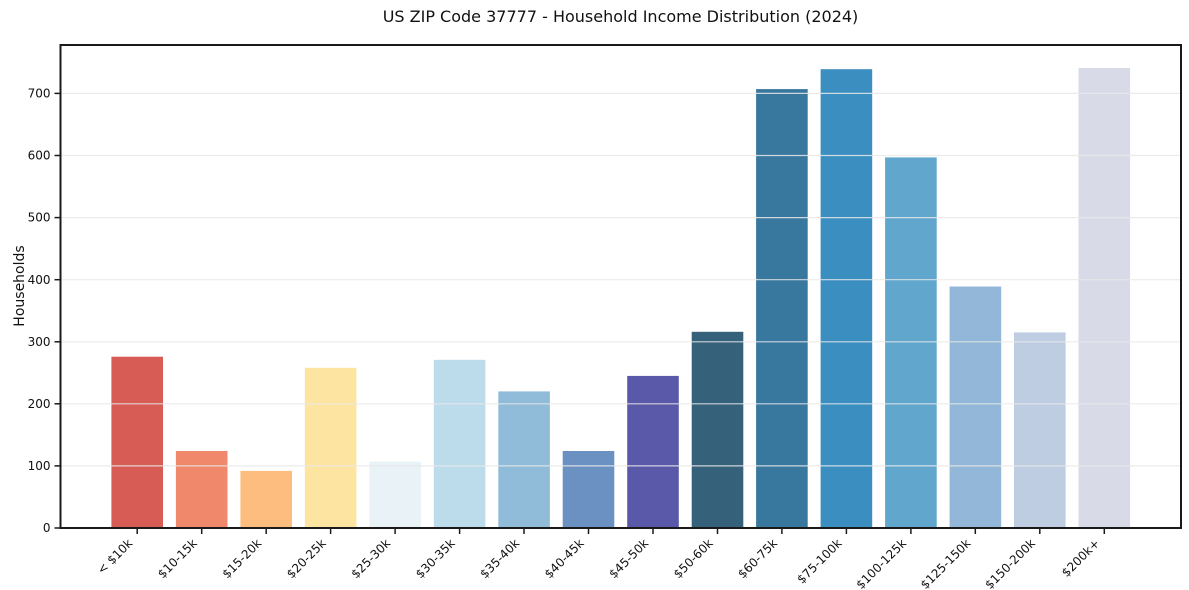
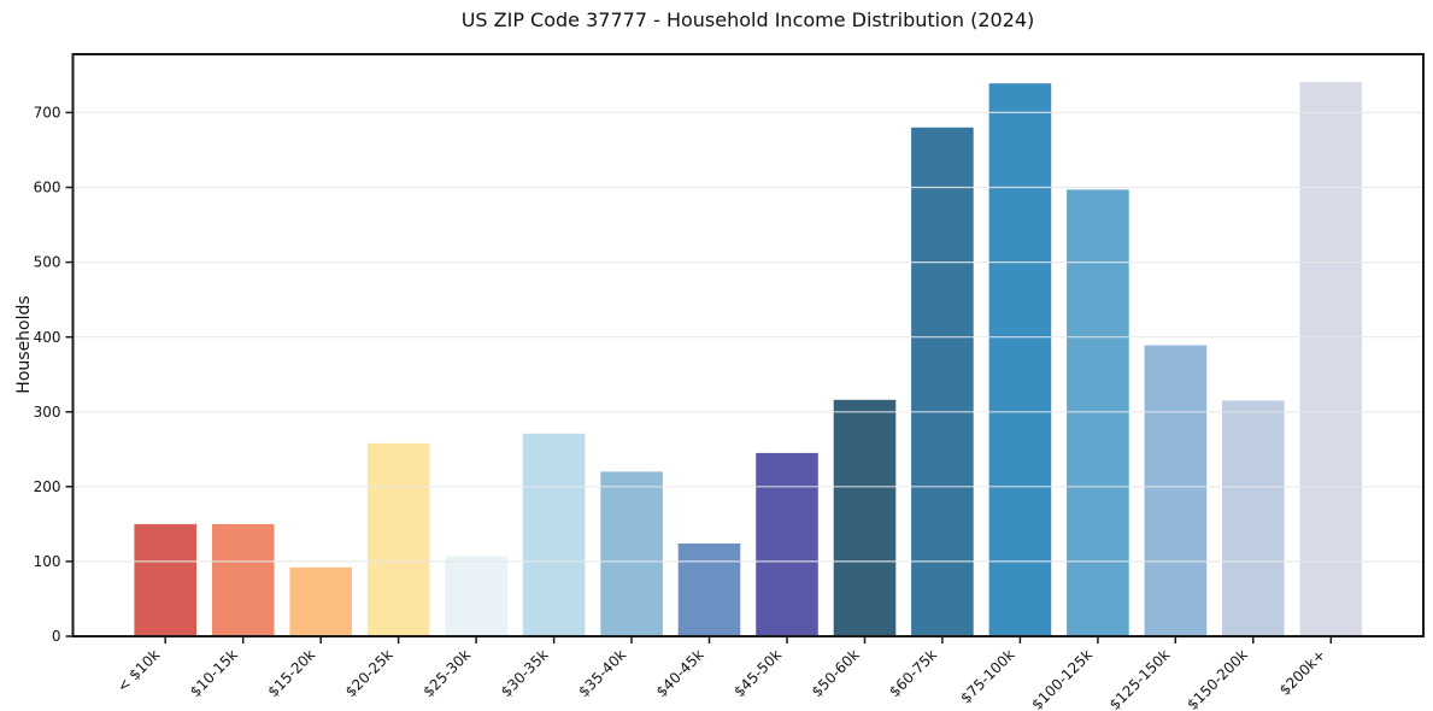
< $10k: 280 -> 150
$10-15k: 120 -> 150
$60-75k: 710 -> 680
